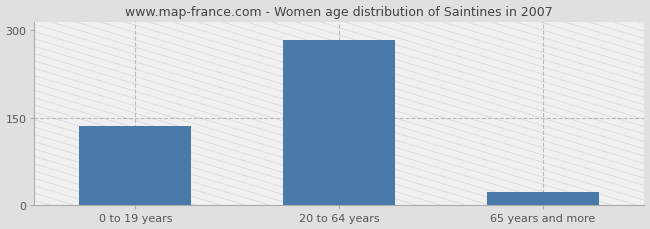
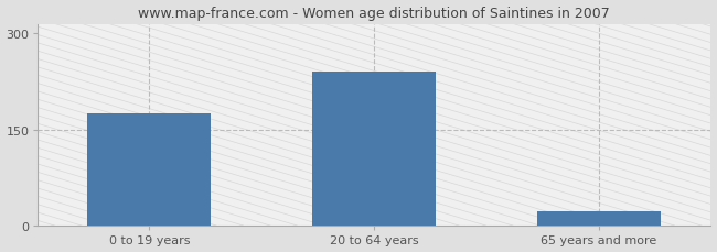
0 to 19 years: 135 -> 176
20 to 64 years: 283 -> 240
